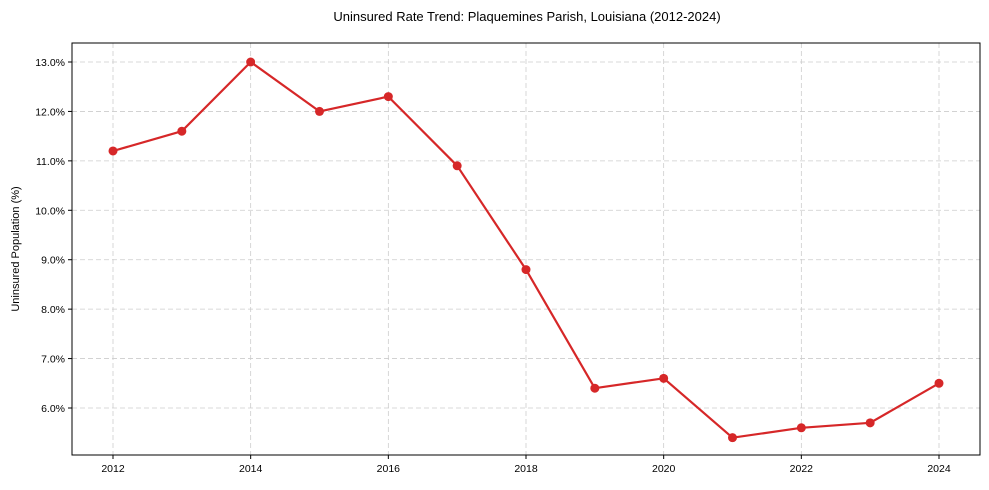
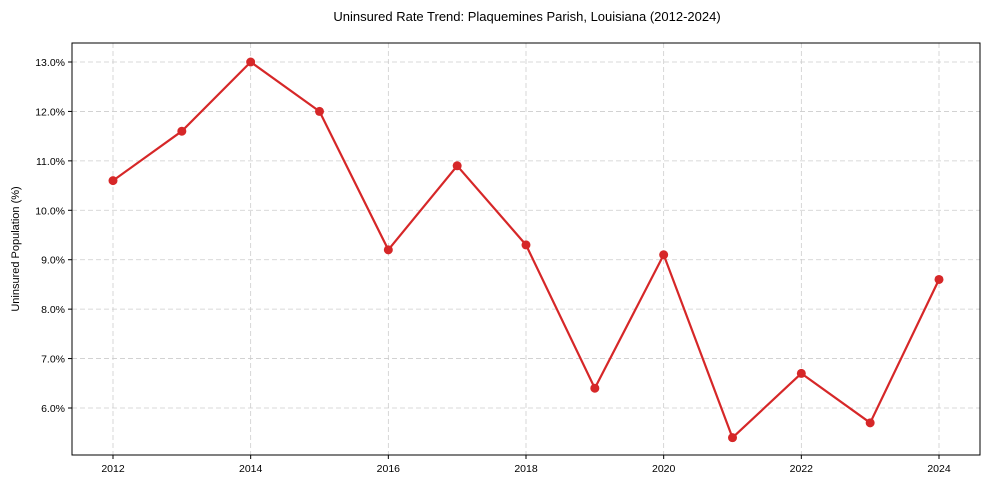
2012: 11.2% -> 10.6%
2016: 12.3% -> 9.2%
2018: 8.8% -> 9.3%
2020: 6.6% -> 9.1%
2022: 5.6% -> 6.7%
2024: 6.5% -> 8.6%
